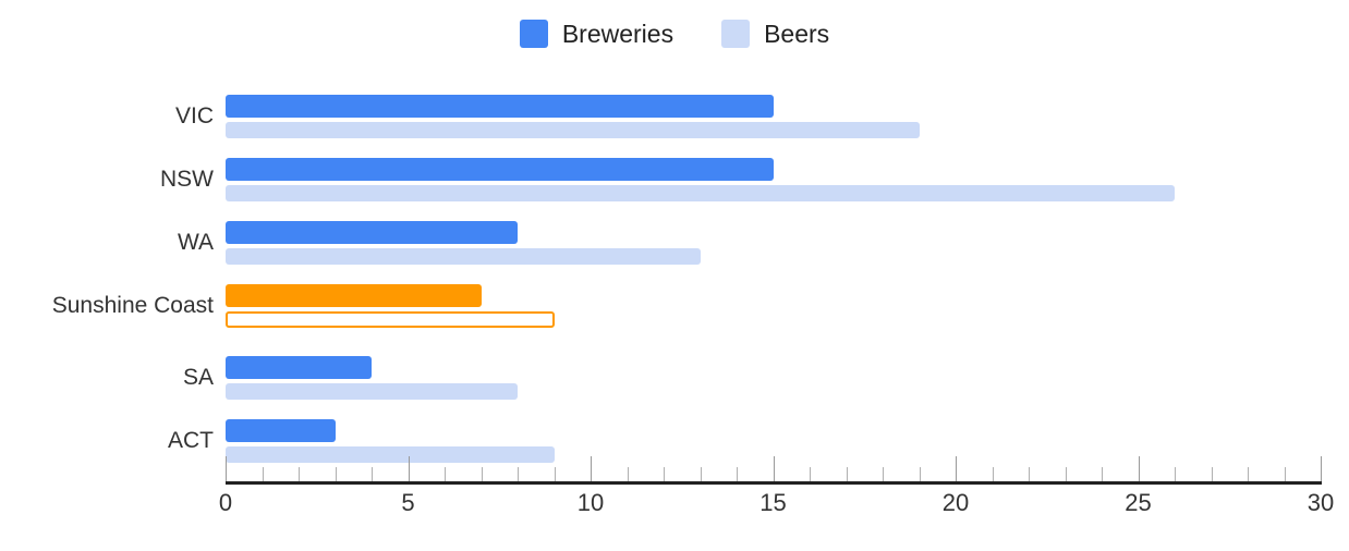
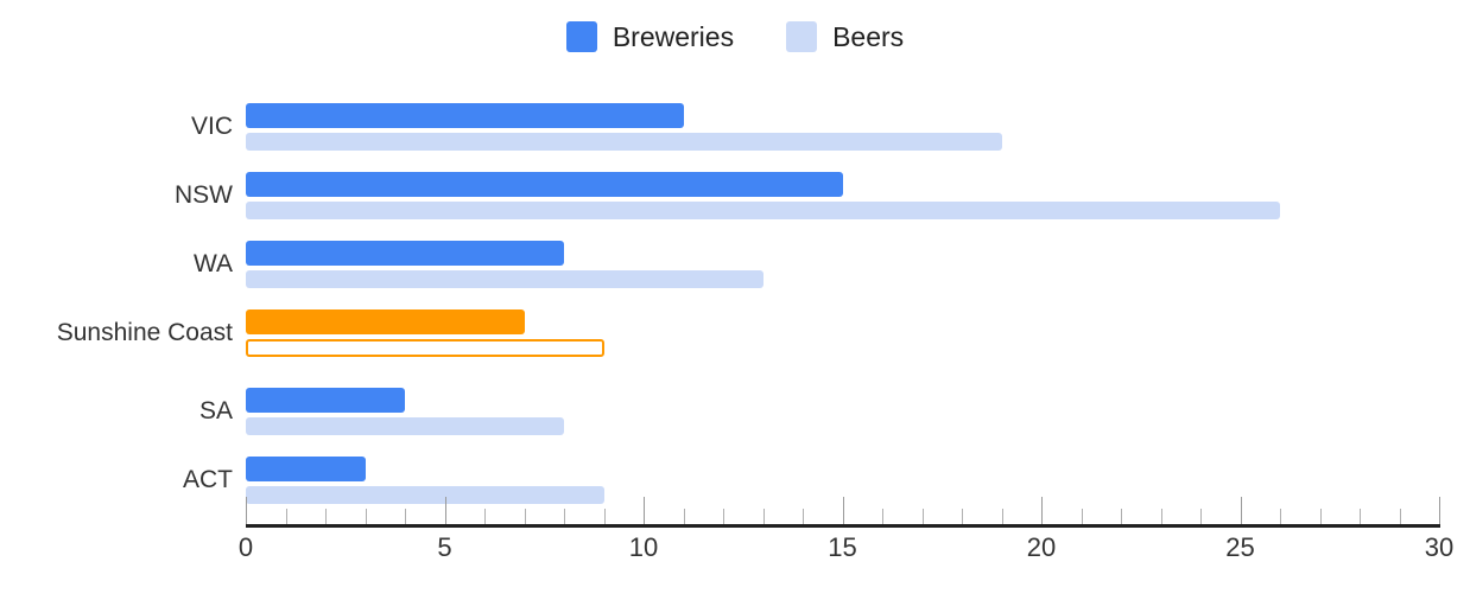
Breweries/VIC: 15 -> 11
